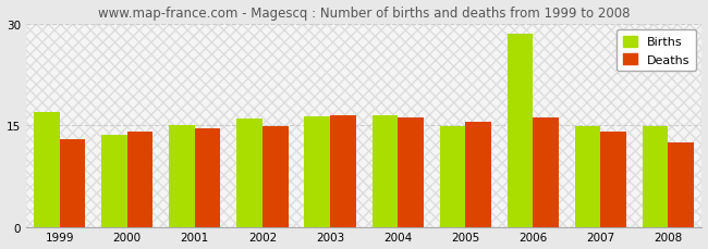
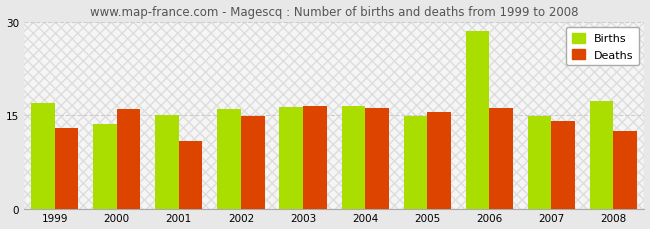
Deaths/2000: 14.0 -> 16.0
Deaths/2001: 14.5 -> 10.8
Births/2008: 14.8 -> 17.2
